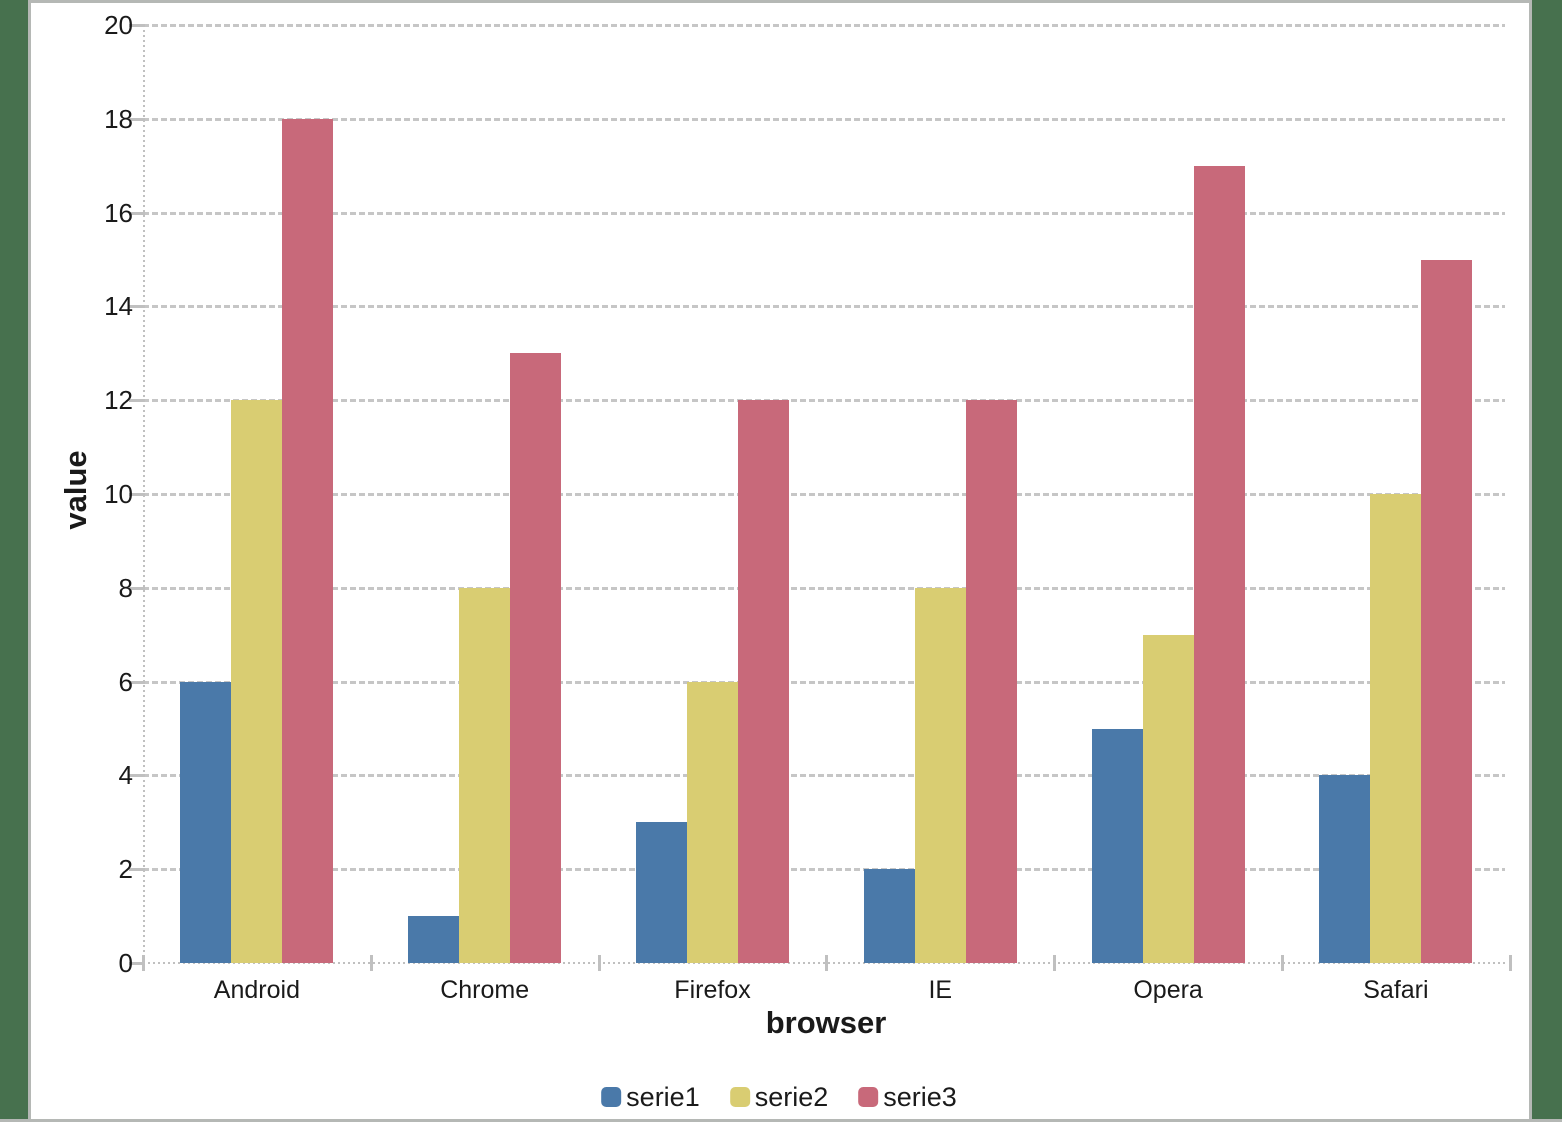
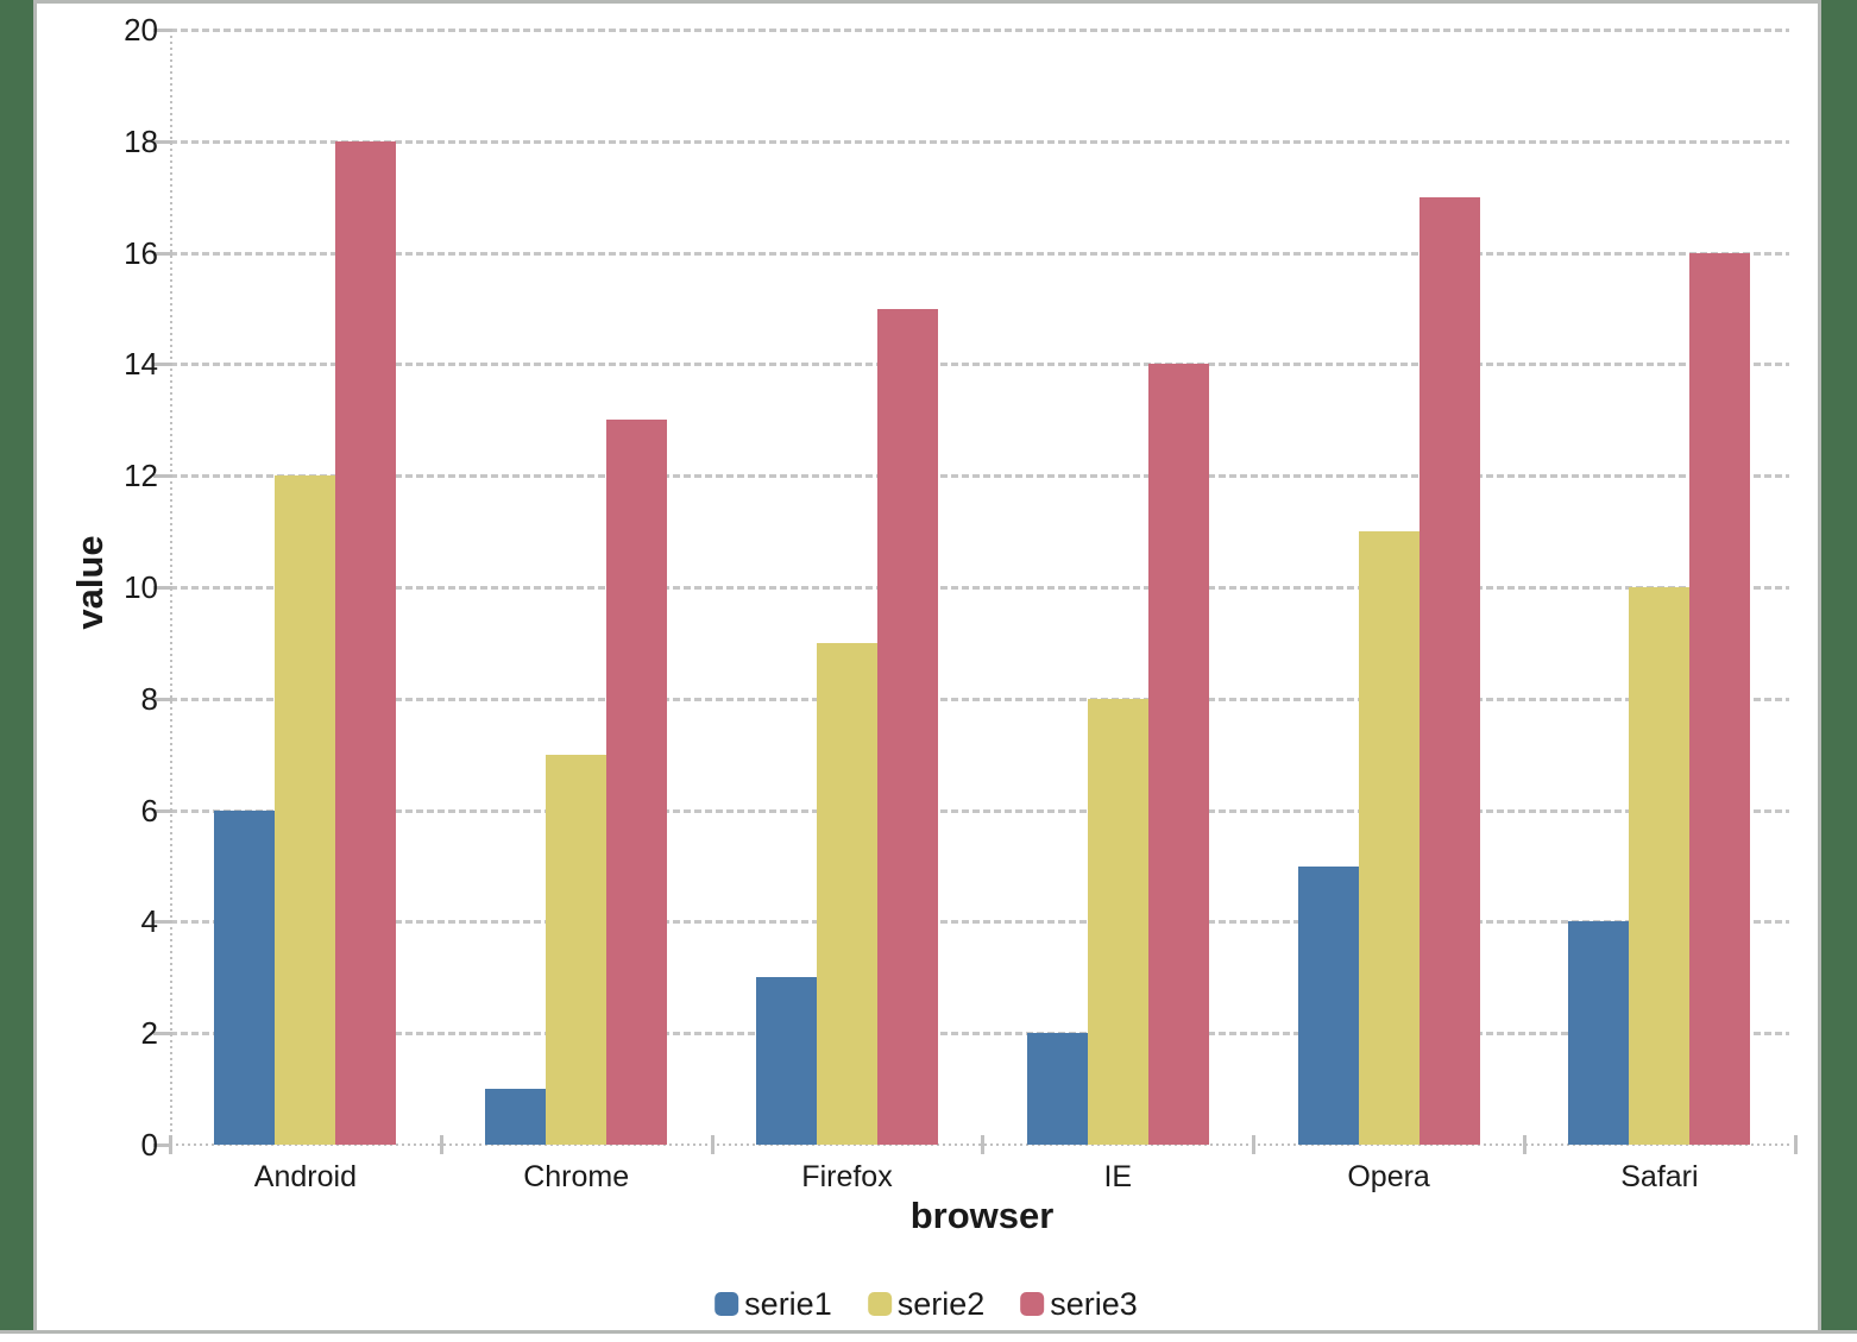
serie2/Chrome: 8 -> 7
serie2/Firefox: 6 -> 9
serie3/Firefox: 12 -> 15
serie3/IE: 12 -> 14
serie2/Opera: 7 -> 11
serie3/Safari: 15 -> 16
